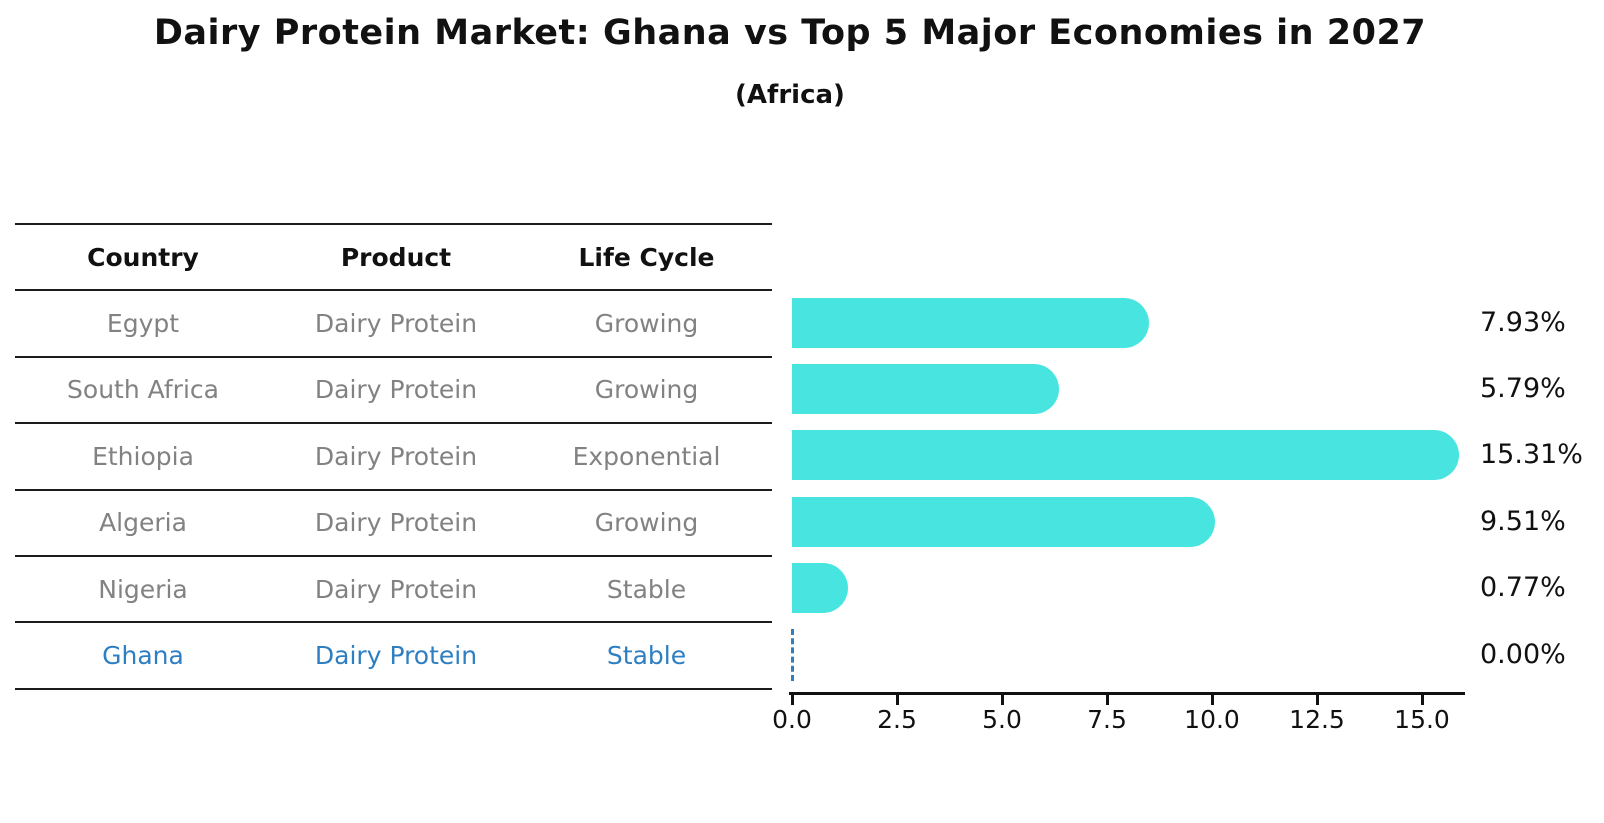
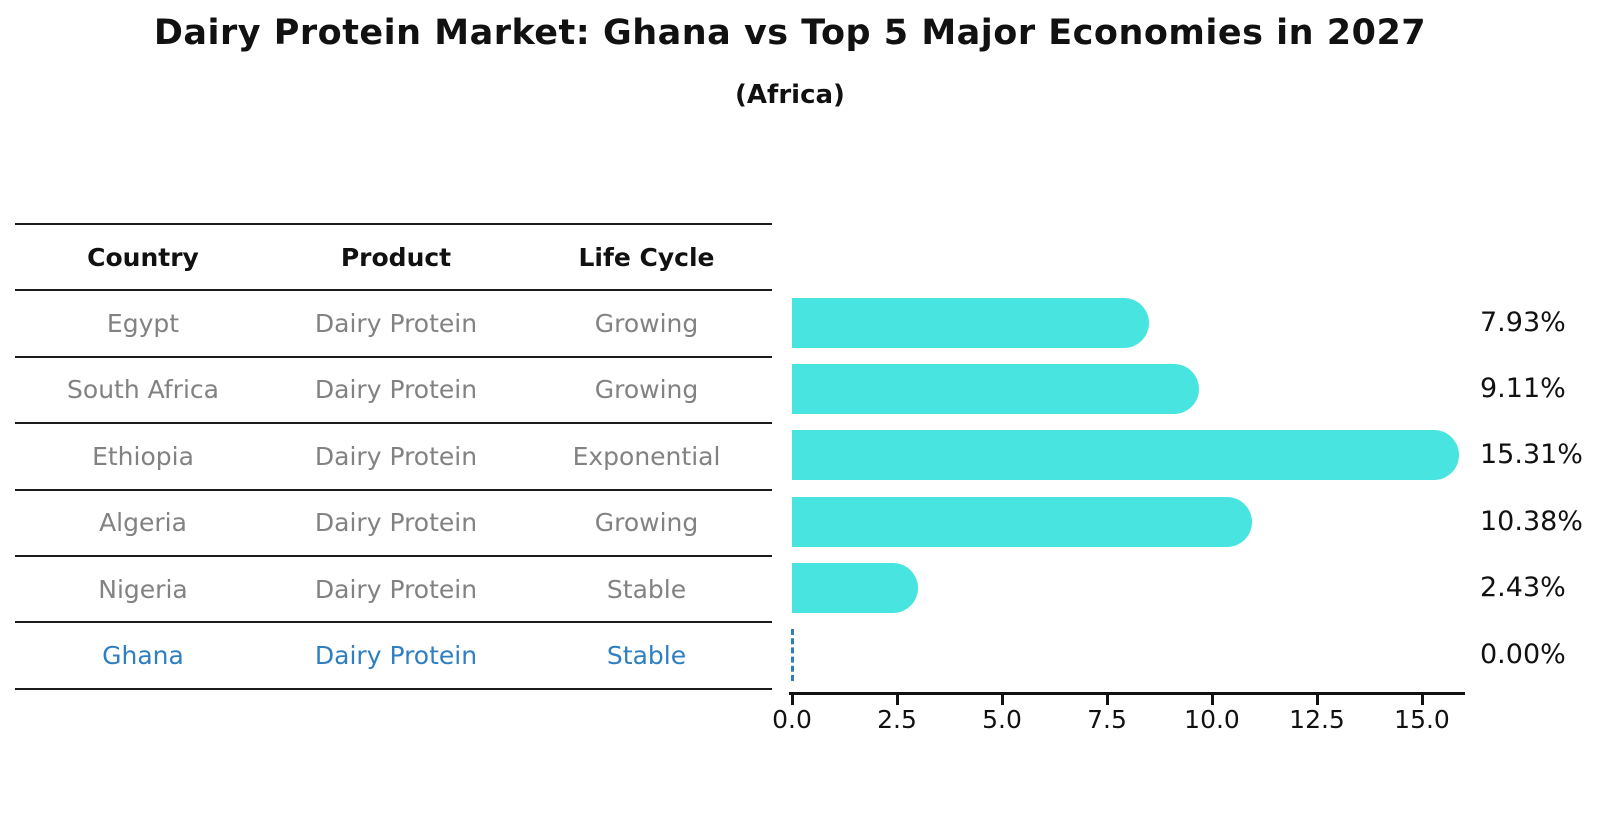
South Africa: 5.79% -> 9.11%
Algeria: 9.51% -> 10.38%
Nigeria: 0.77% -> 2.43%
